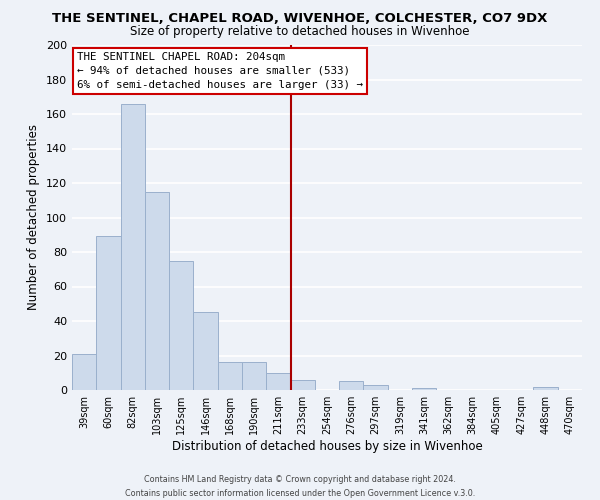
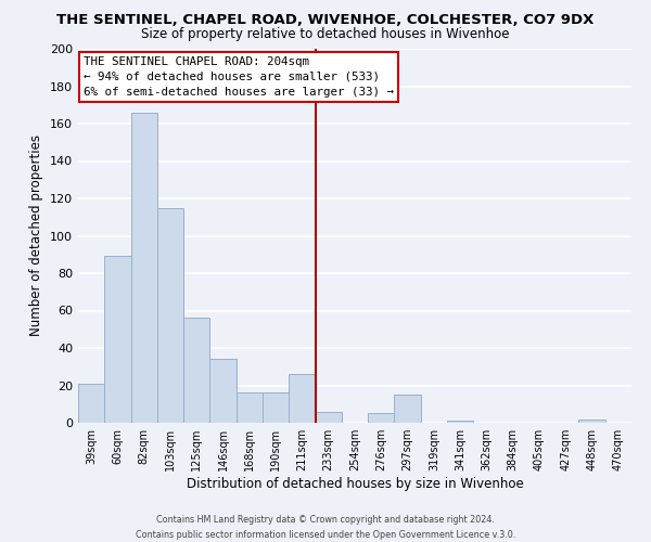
125sqm: 75 -> 56
146sqm: 45 -> 34
211sqm: 10 -> 26
297sqm: 3 -> 15
